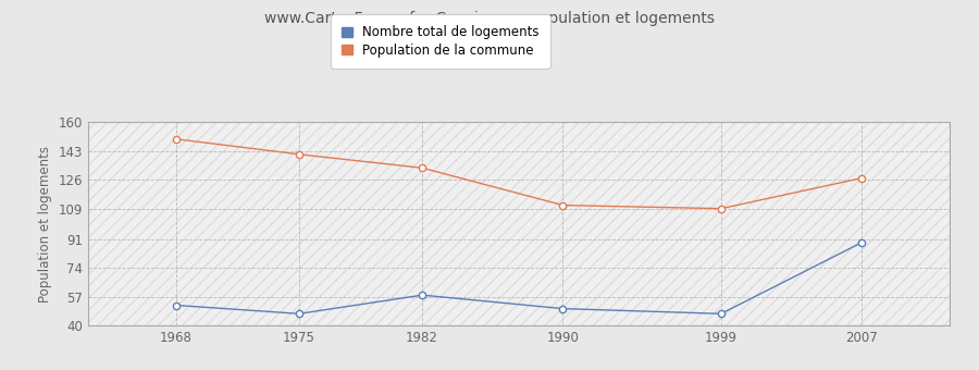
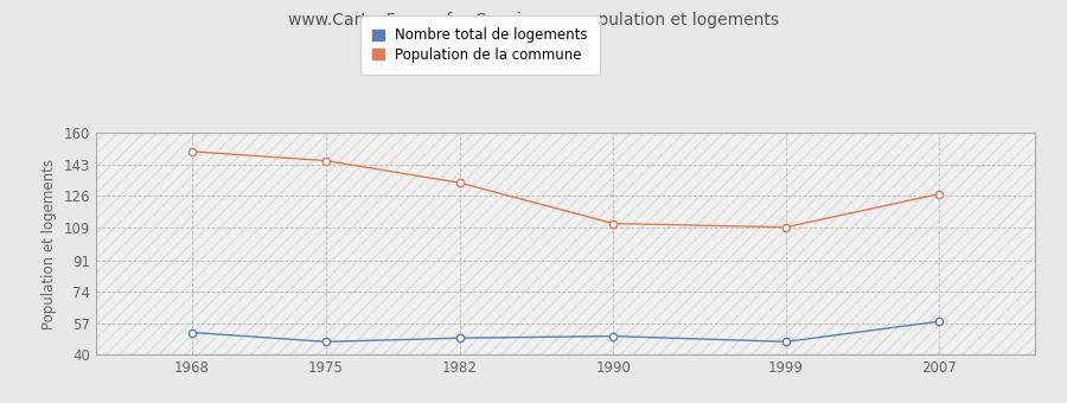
Population de la commune/1975: 141 -> 145
Nombre total de logements/1982: 58 -> 49
Nombre total de logements/2007: 89 -> 58
